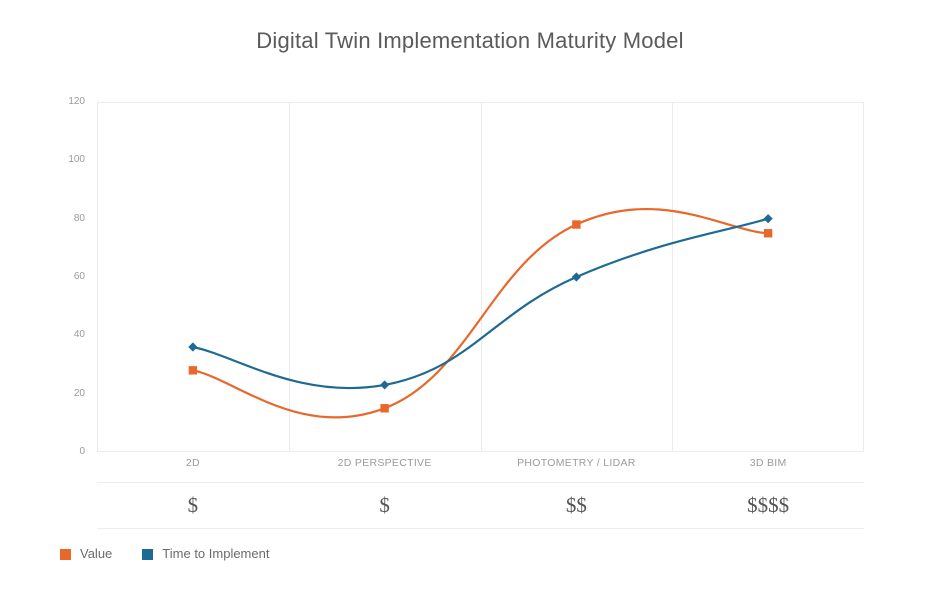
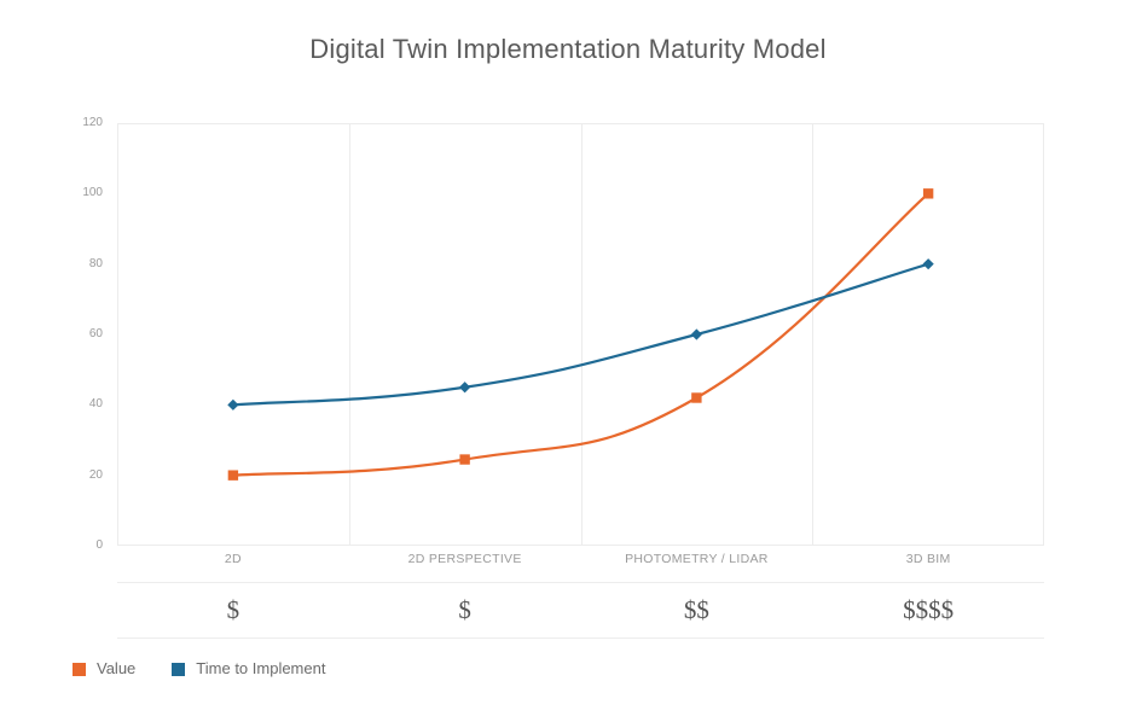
Value/2D: 28 -> 20
Time to Implement/2D: 36 -> 40
Value/2D PERSPECTIVE: 15 -> 24
Time to Implement/2D PERSPECTIVE: 23 -> 45
Value/PHOTOMETRY / LIDAR: 78 -> 42
Value/3D BIM: 75 -> 100
